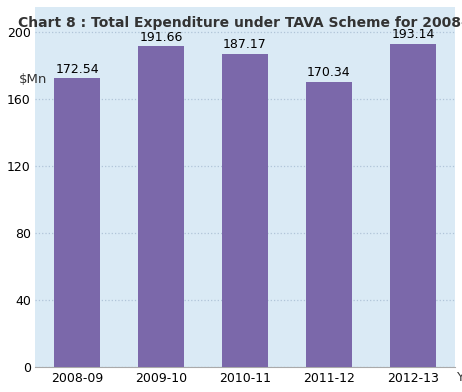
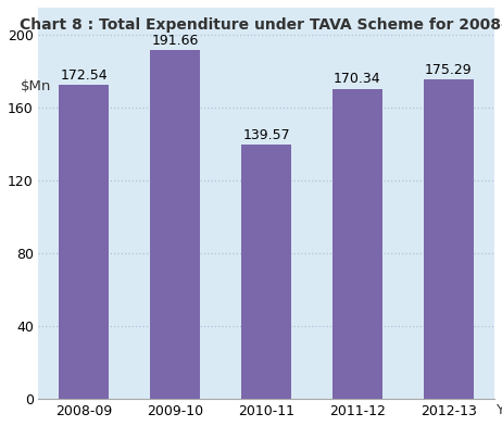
2010-11: 187.17 -> 139.57
2012-13: 193.14 -> 175.29
